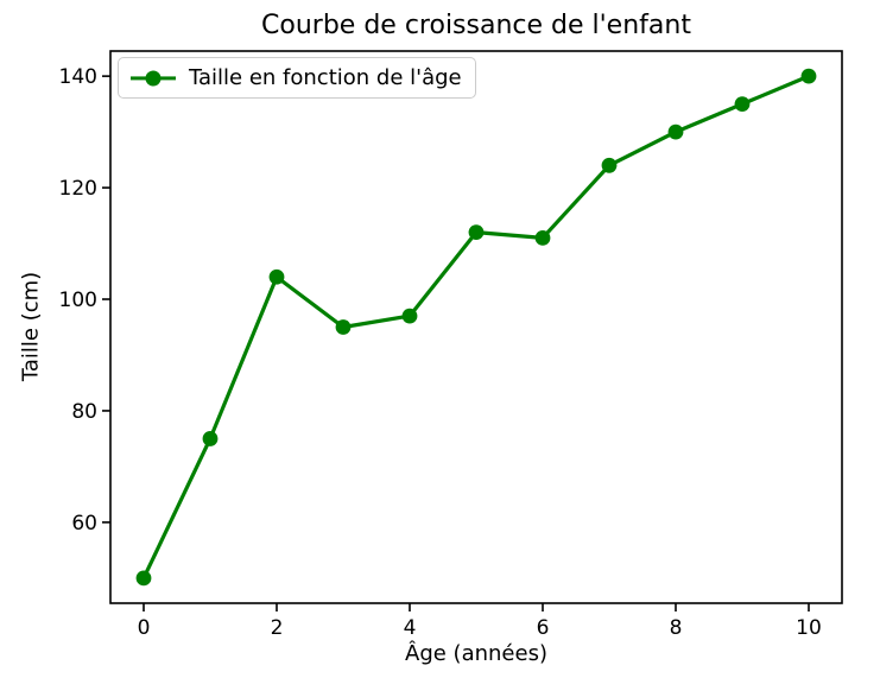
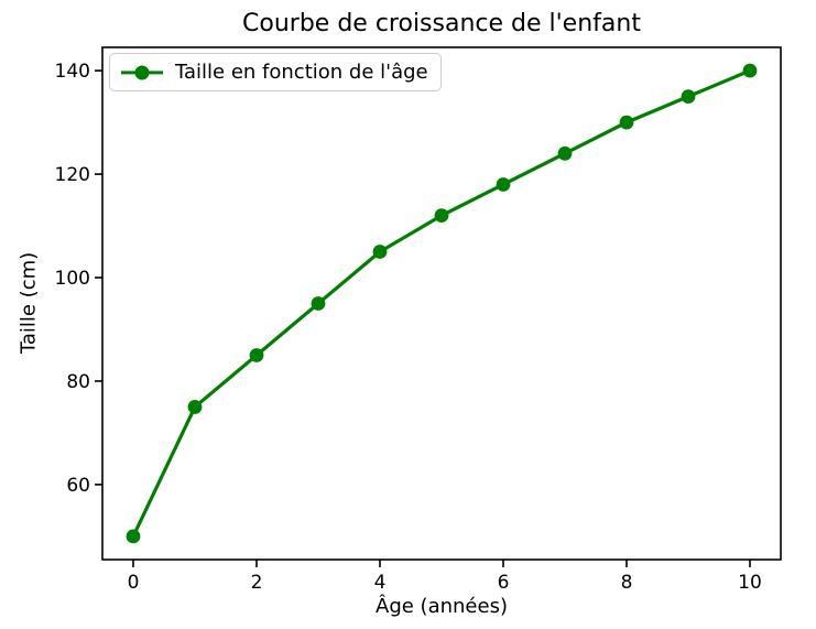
2: 104 -> 85
4: 97 -> 105
6: 111 -> 118
